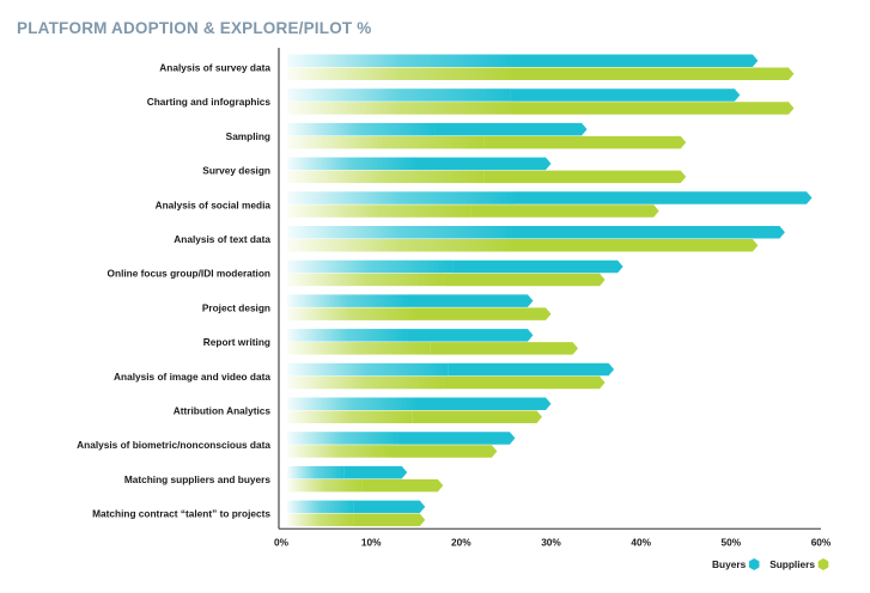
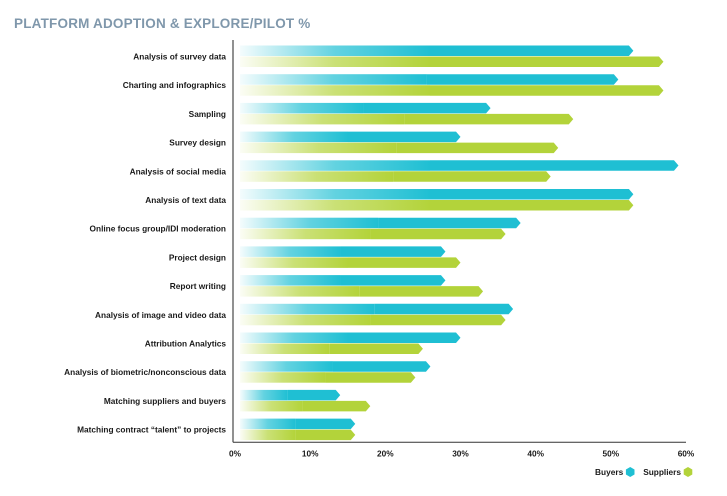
Suppliers/Survey design: 45% -> 43%
Buyers/Analysis of text data: 56% -> 53%
Suppliers/Attribution Analytics: 29% -> 25%
